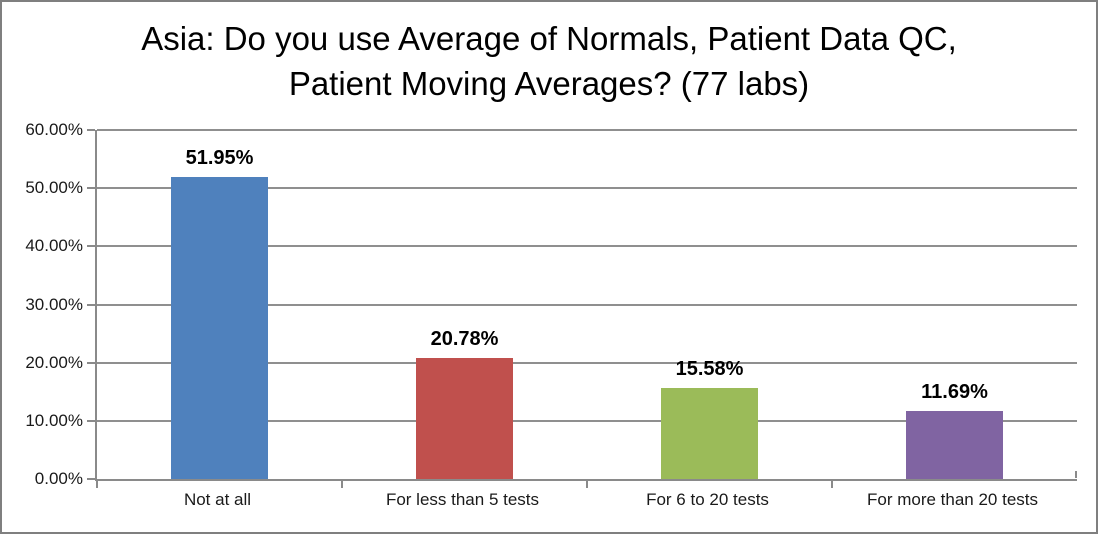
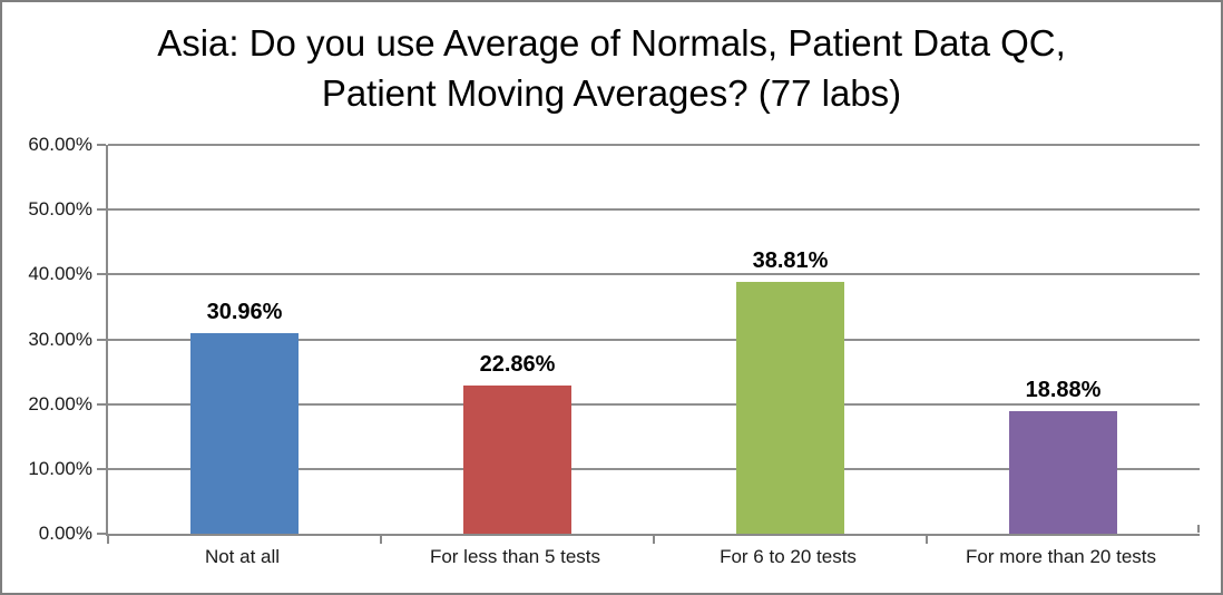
Not at all: 51.95% -> 30.96%
For less than 5 tests: 20.78% -> 22.86%
For 6 to 20 tests: 15.58% -> 38.81%
For more than 20 tests: 11.69% -> 18.88%
